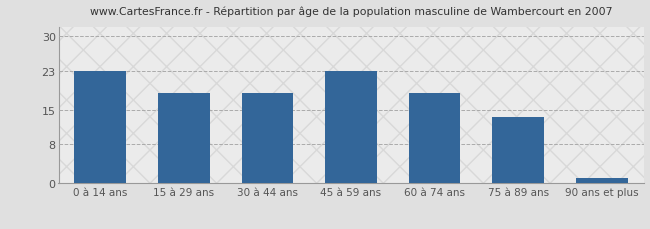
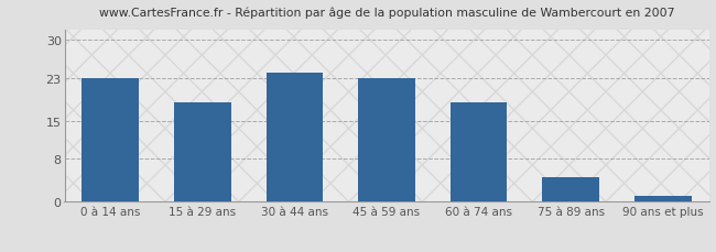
30 à 44 ans: 18.5 -> 24.0
75 à 89 ans: 13.5 -> 4.5
